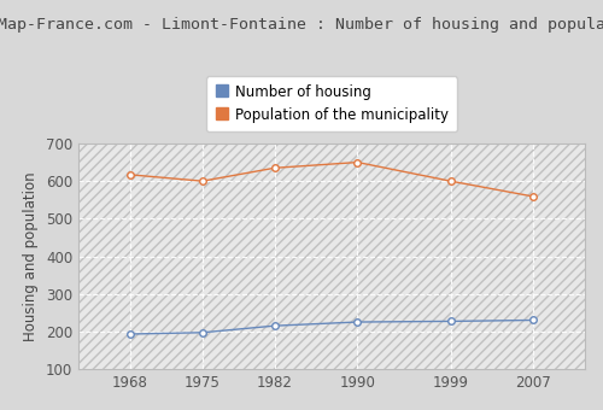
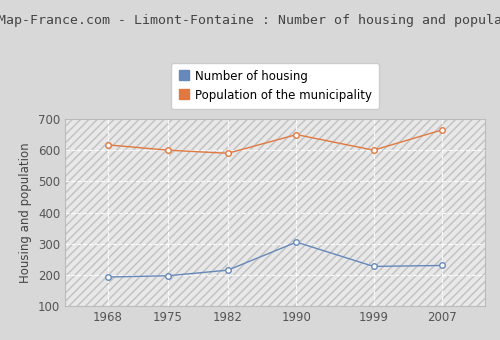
Population of the municipality/1982: 635 -> 590
Number of housing/1990: 225 -> 305
Population of the municipality/2007: 559 -> 665
